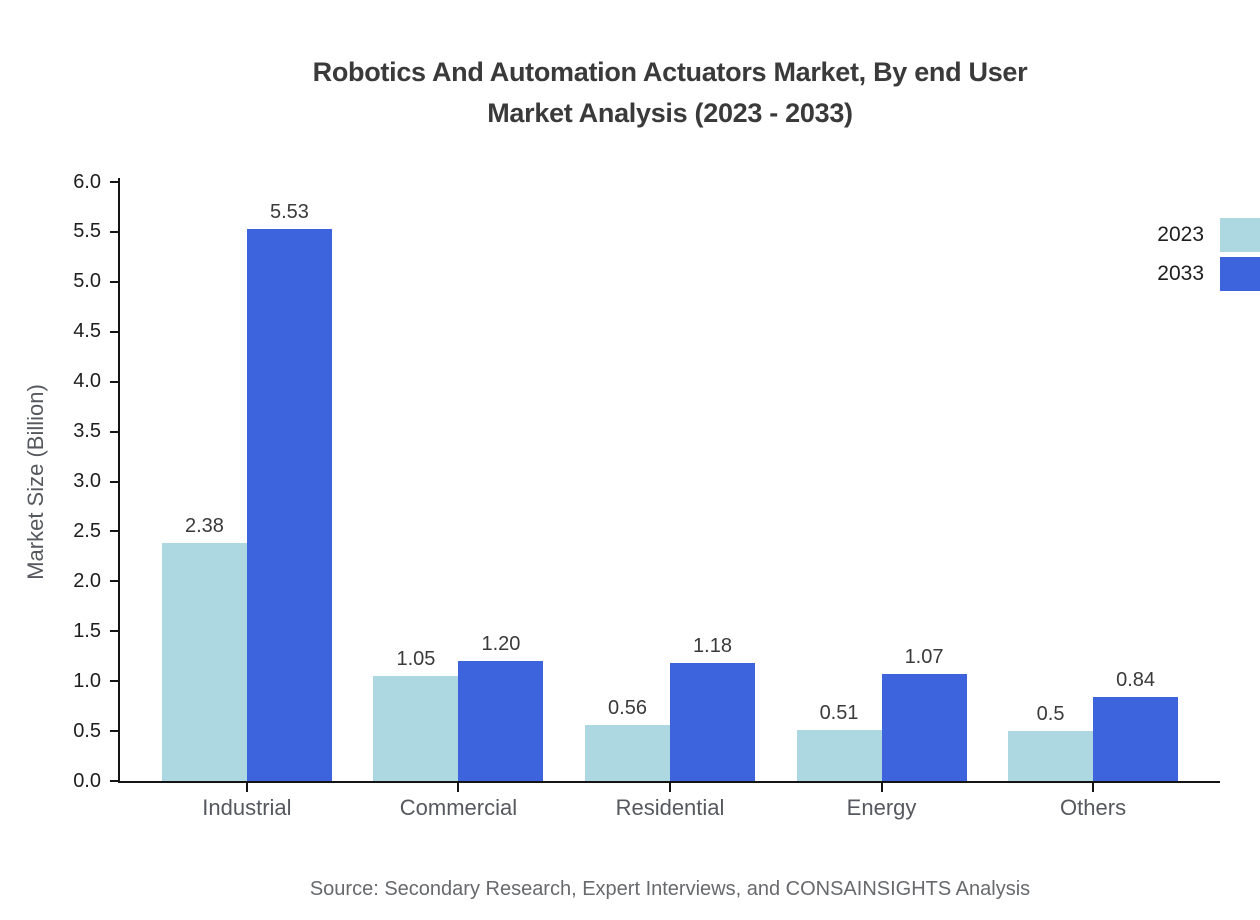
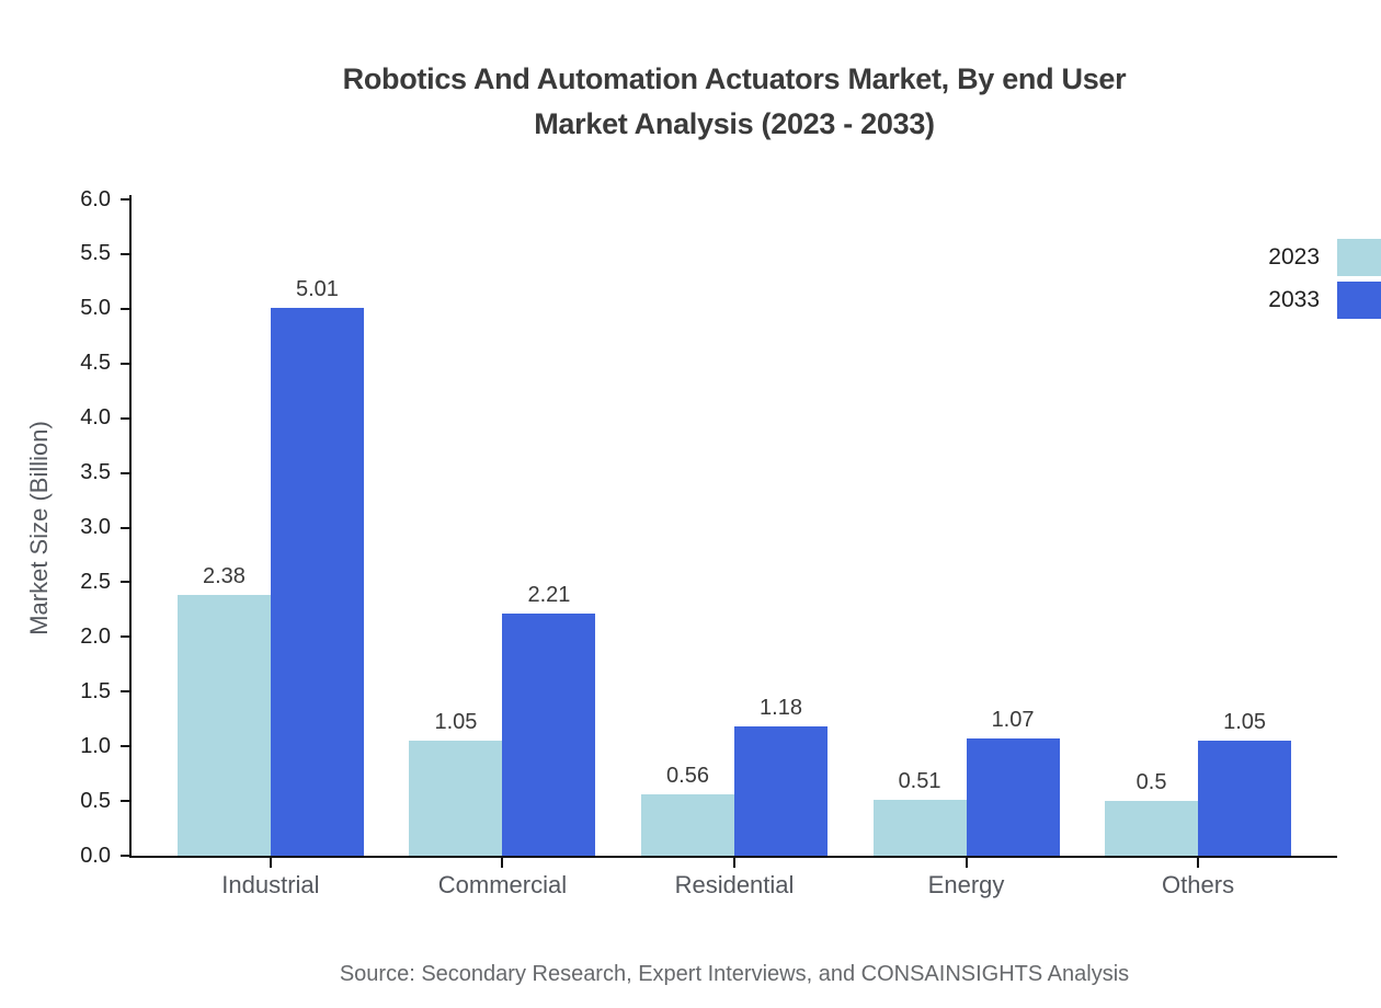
2033/Industrial: 5.53 -> 5.01
2033/Commercial: 1.20 -> 2.21
2033/Others: 0.84 -> 1.05
